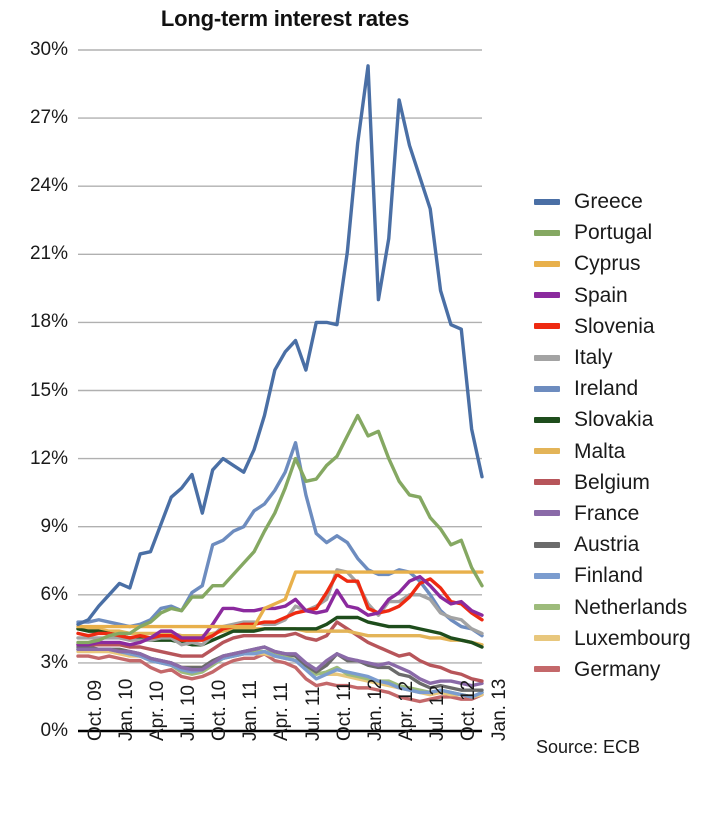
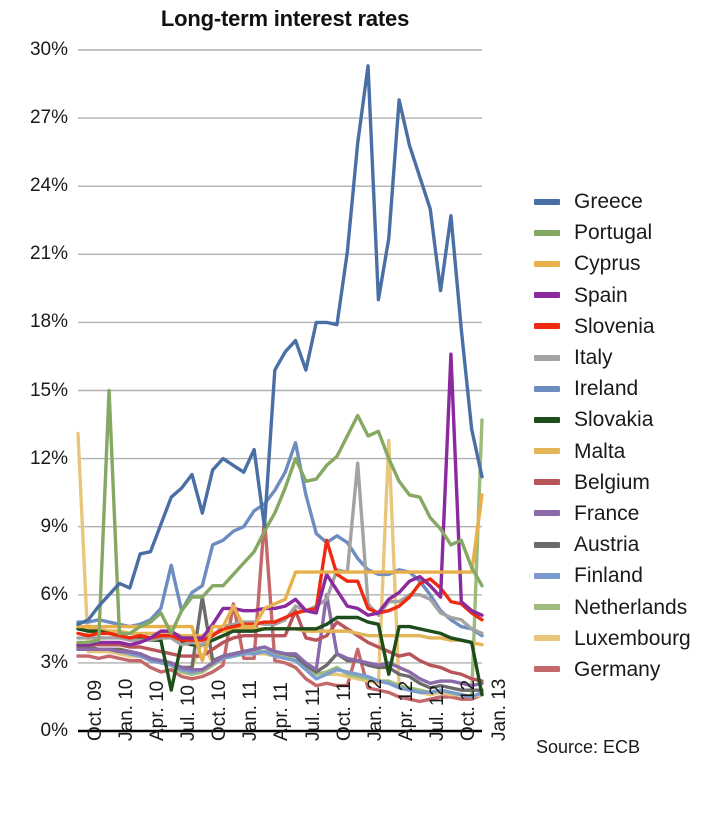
Luxembourg/Oct. 09: 3.5% -> 13.1%
Portugal/Jan. 10: 4.2% -> 15.0%
Portugal/Jul. 10: 5.4% -> 4.3%
Ireland/Jul. 10: 5.5% -> 7.3%
Slovakia/Jul. 10: 4.0% -> 1.8%
Cyprus/Oct. 10: 4.6% -> 3.1%
Austria/Oct. 10: 2.8% -> 5.9%
Luxembourg/Oct. 10: 2.8% -> 3.9%
Cyprus/Jan. 11: 4.6% -> 5.5%
Germany/Jan. 11: 3.1% -> 5.6%
Greece/Apr. 11: 13.9% -> 9.0%
Germany/Apr. 11: 3.4% -> 9.4%
Belgium/Jul. 11: 4.3% -> 5.3%
Spain/Oct. 11: 5.3% -> 6.9%
Slovenia/Oct. 11: 6.1% -> 8.4%
France/Oct. 11: 3.1% -> 6.0%
Italy/Jan. 12: 6.5% -> 11.8%
Germany/Jan. 12: 1.9% -> 3.6%
Slovakia/Apr. 12: 4.6% -> 2.5%
Luxembourg/Apr. 12: 2.0% -> 12.8%
Greece/Oct. 12: 17.9% -> 22.7%
Spain/Oct. 12: 5.6% -> 16.6%
Cyprus/Jan. 13: 7.0% -> 10.4%
Slovakia/Jan. 13: 3.7% -> 1.6%
Netherlands/Jan. 13: 1.7% -> 13.7%
